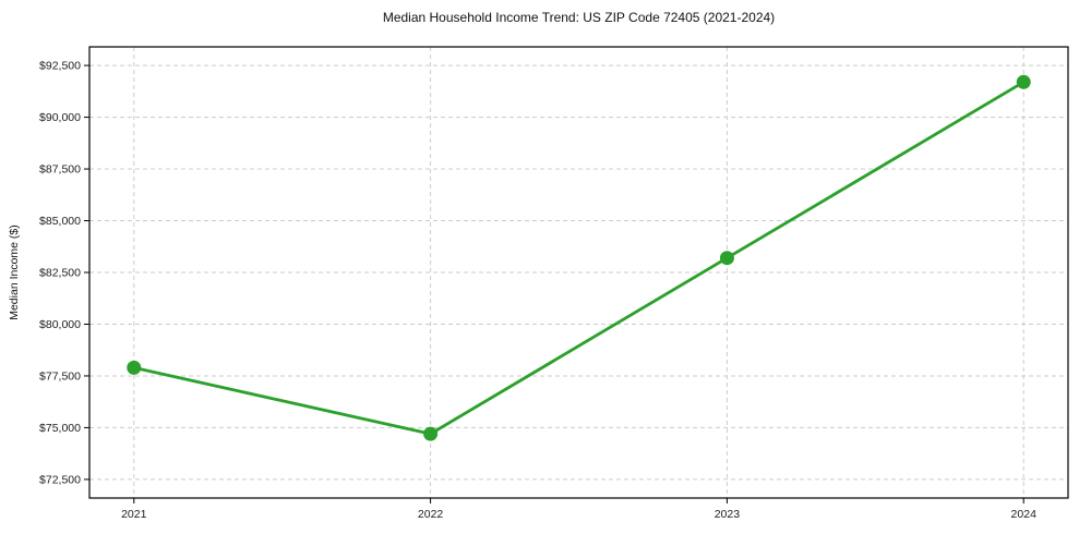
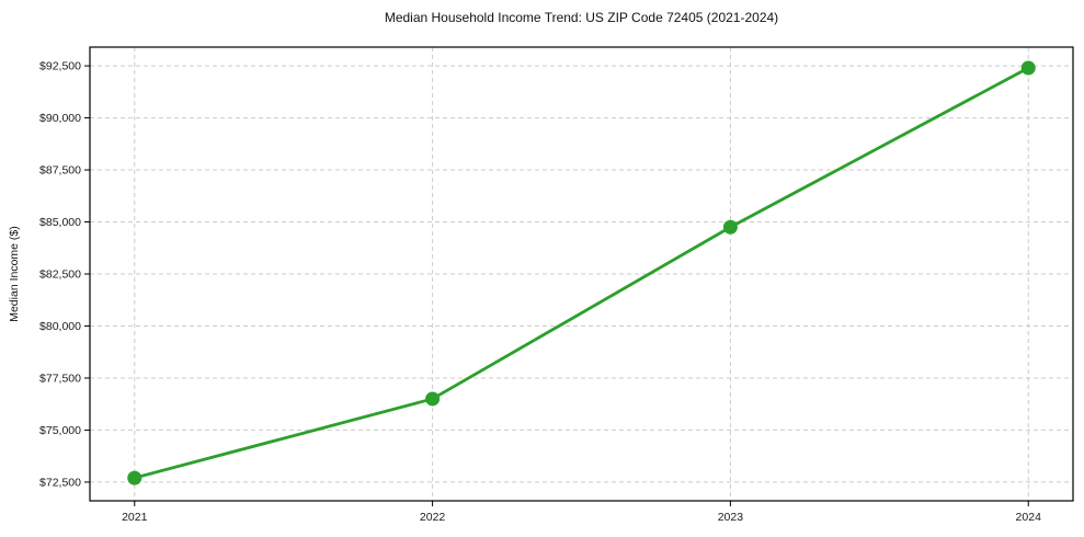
2021: $77900 -> $72700
2022: $74700 -> $76500
2023: $83200 -> $84800
2024: $91700 -> $92400
